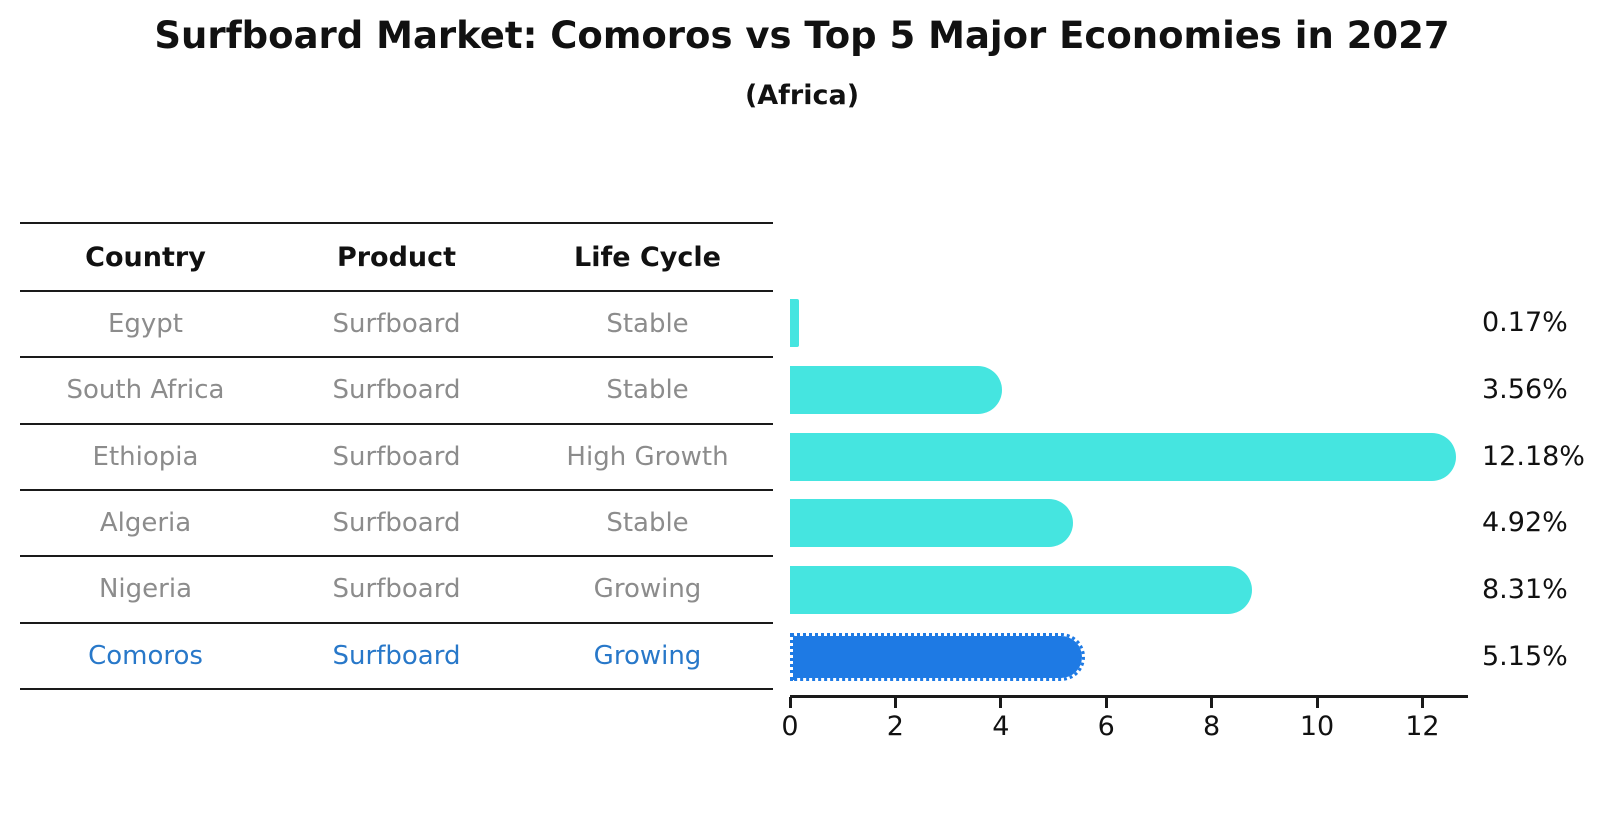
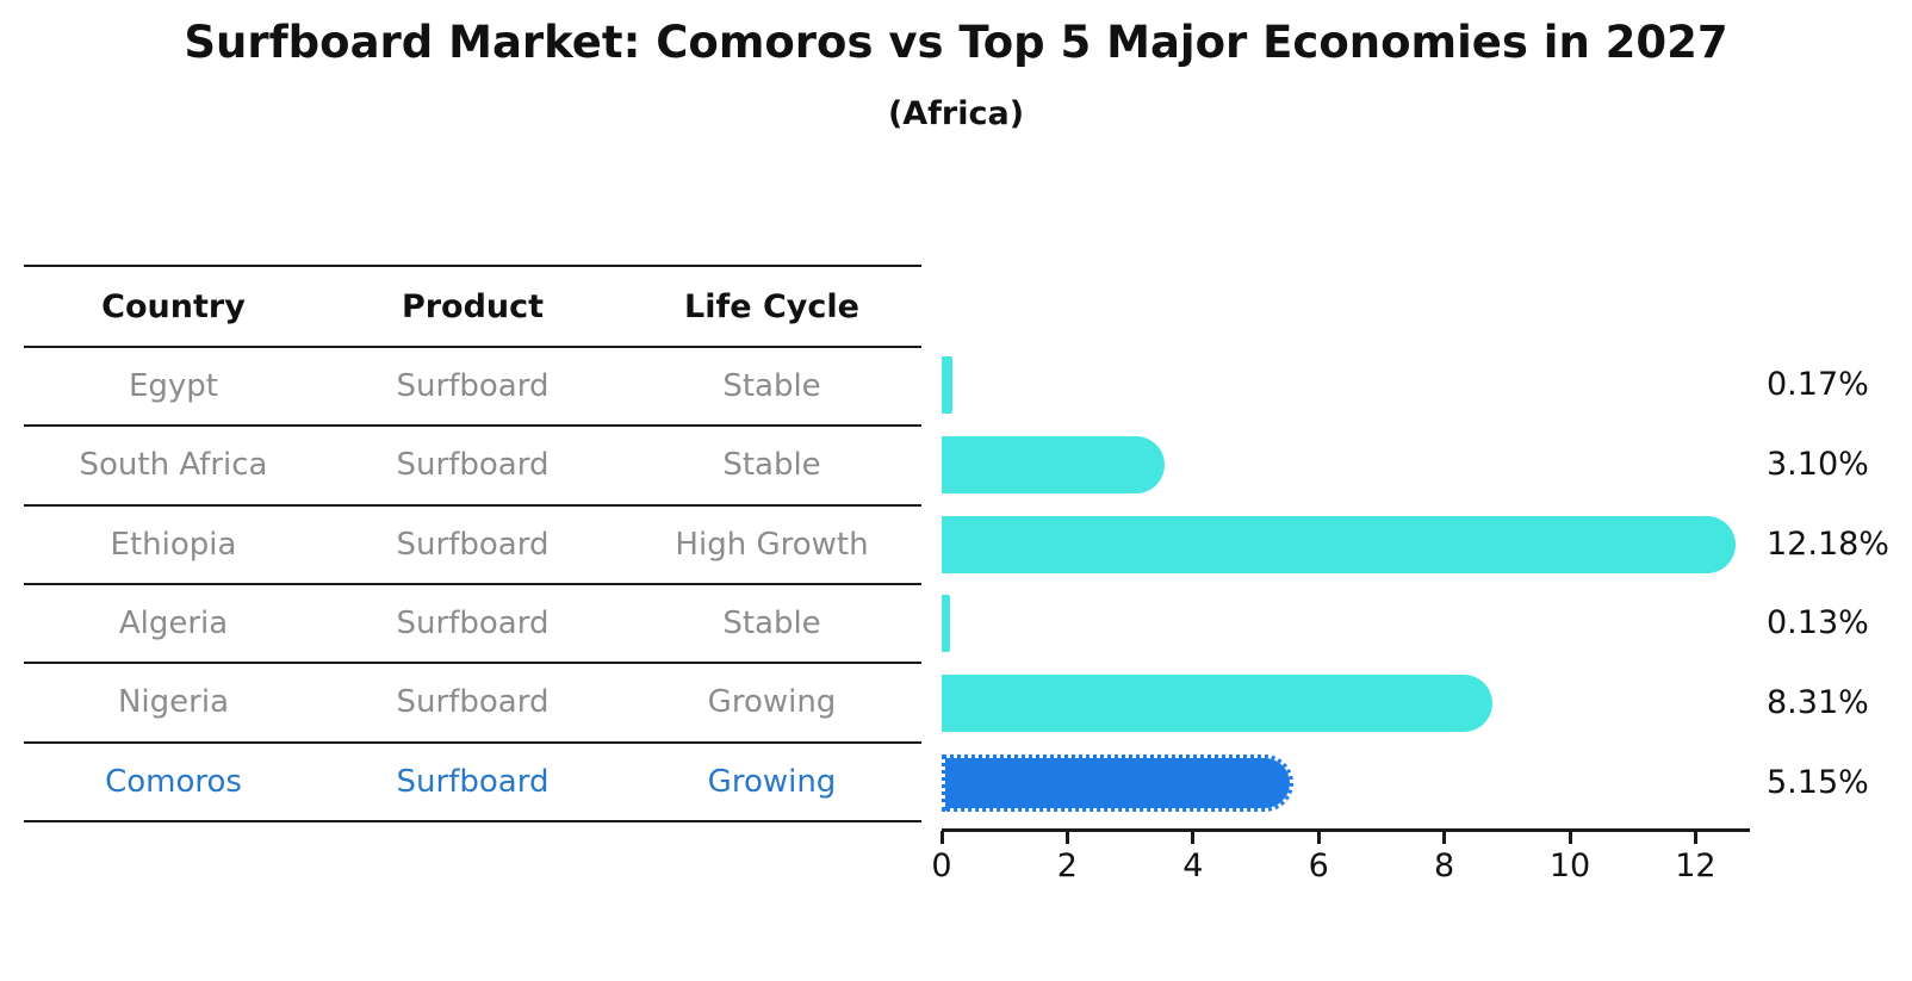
South Africa: 3.56% -> 3.10%
Algeria: 4.92% -> 0.13%
